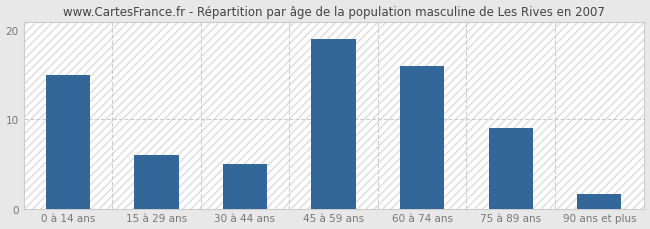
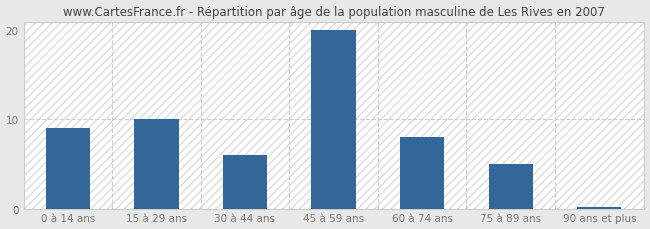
0 à 14 ans: 15.0 -> 9.0
15 à 29 ans: 6.0 -> 10.0
30 à 44 ans: 5.0 -> 6.0
45 à 59 ans: 19.0 -> 20.0
60 à 74 ans: 16.0 -> 8.0
75 à 89 ans: 9.0 -> 5.0
90 ans et plus: 1.6 -> 0.2
